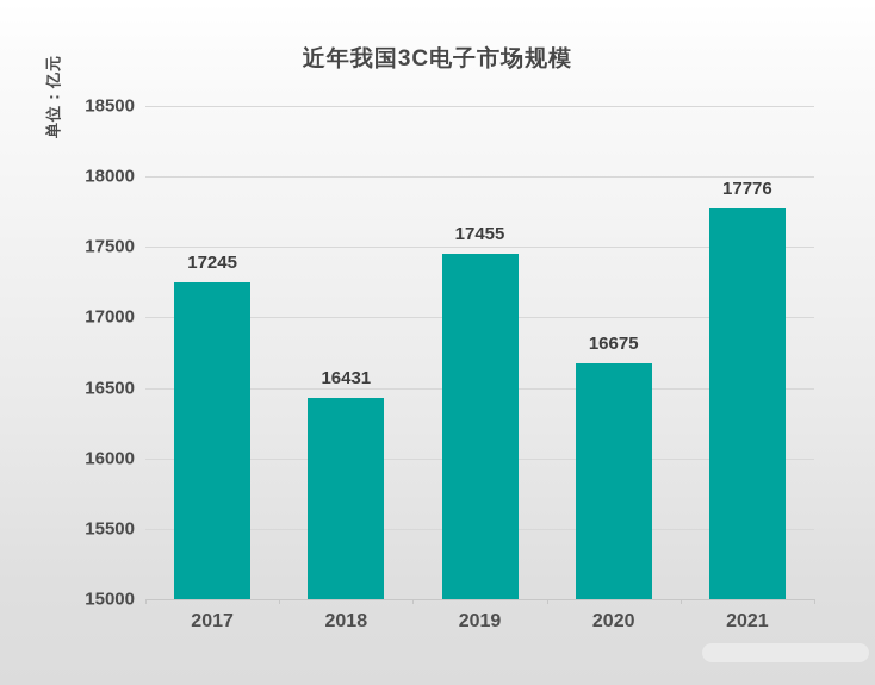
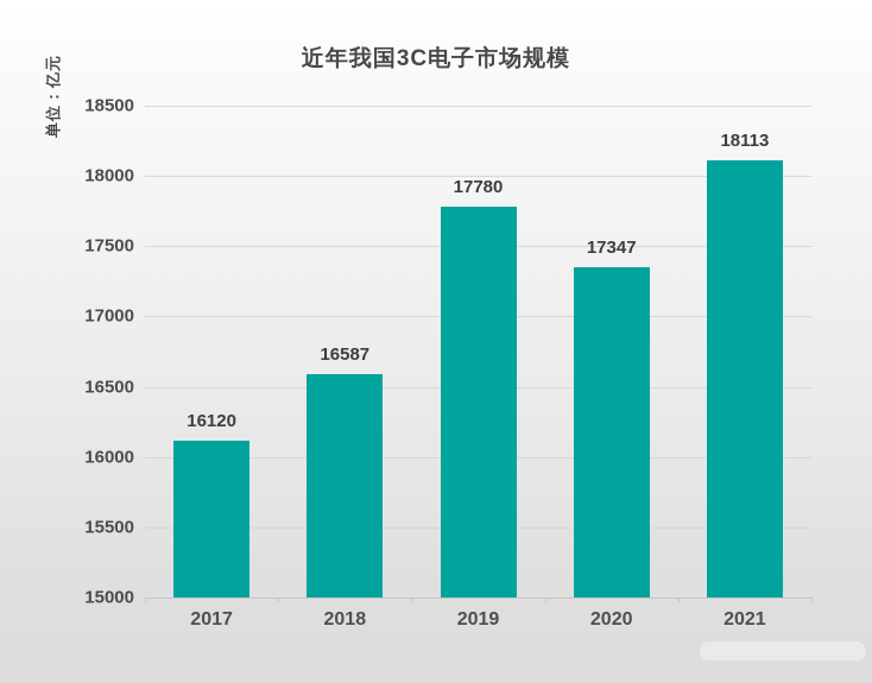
2017: 17245 -> 16120
2018: 16431 -> 16587
2019: 17455 -> 17780
2020: 16675 -> 17347
2021: 17776 -> 18113
